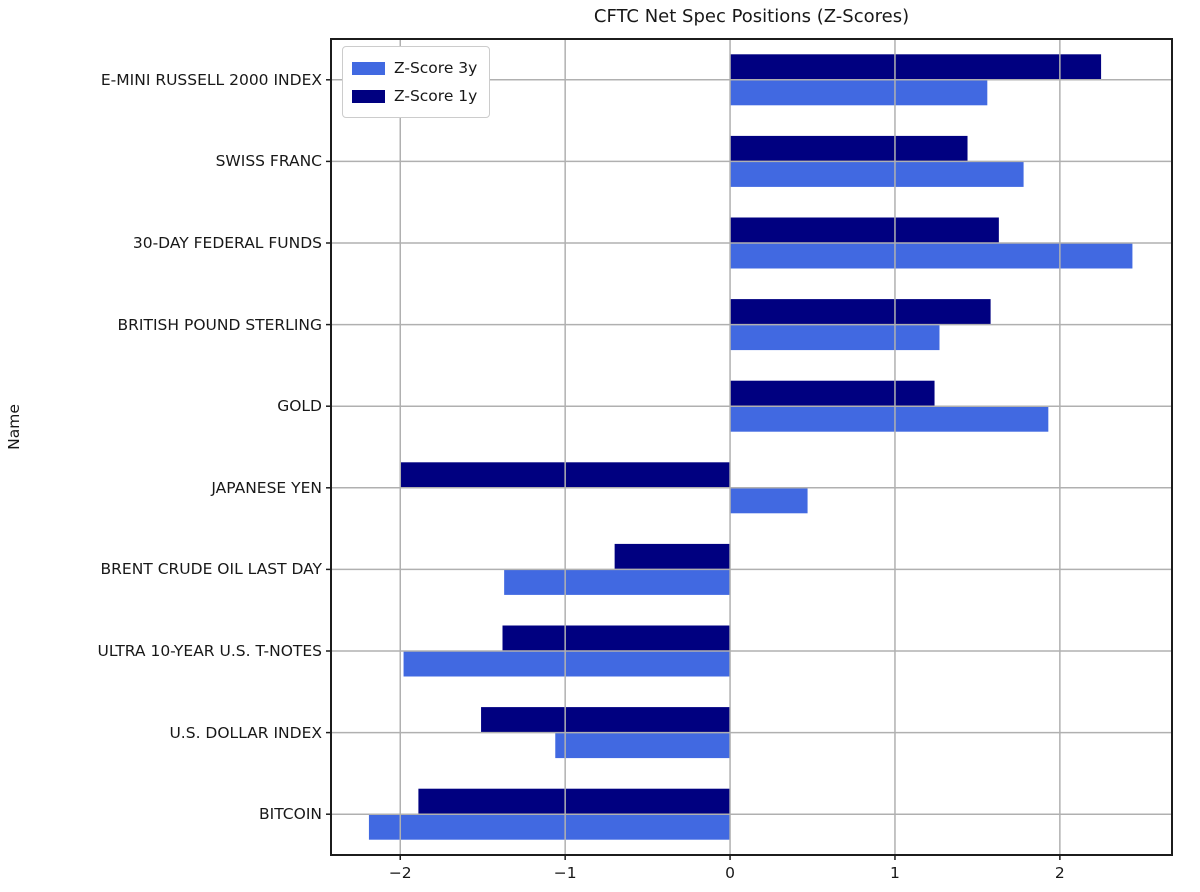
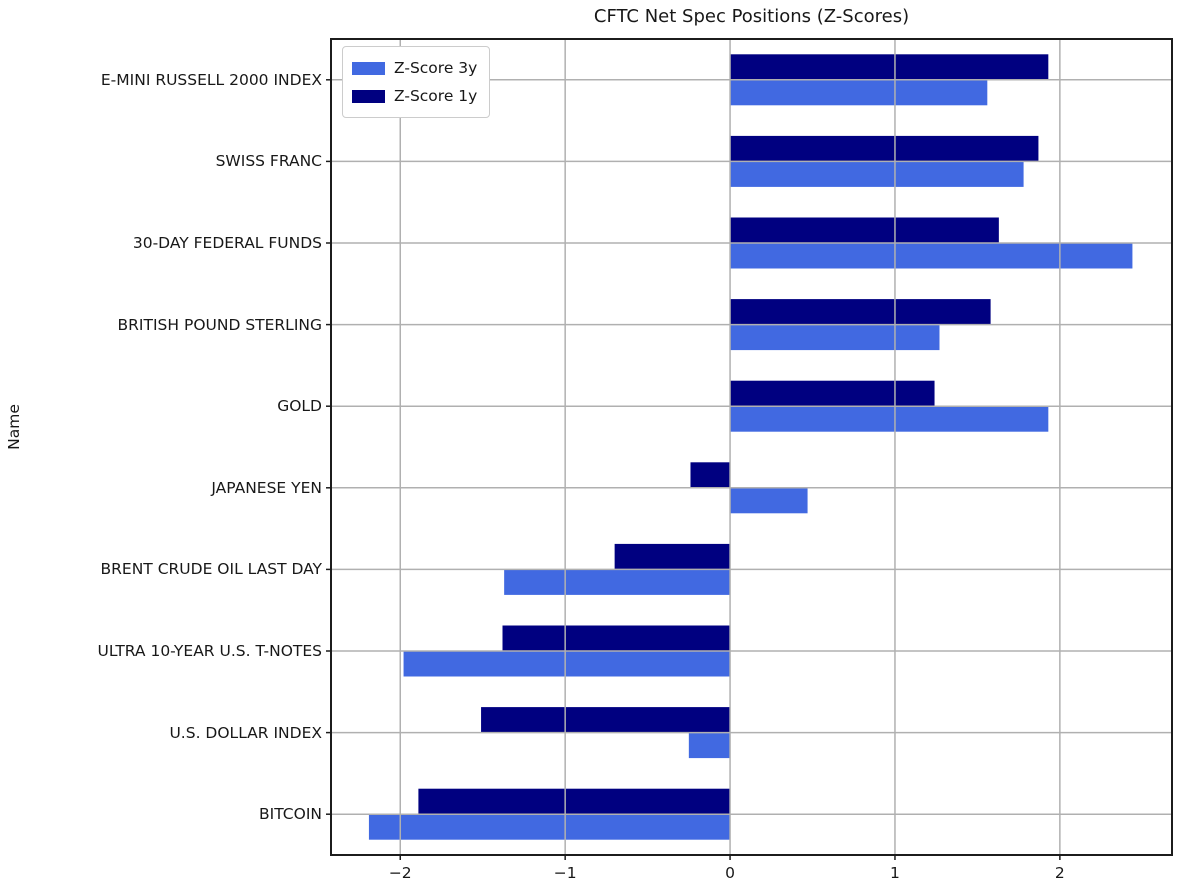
Z-Score 1y/E-MINI RUSSELL 2000 INDEX: 2.25 -> 1.93
Z-Score 1y/SWISS FRANC: 1.44 -> 1.87
Z-Score 1y/JAPANESE YEN: -2.00 -> -0.24
Z-Score 3y/U.S. DOLLAR INDEX: -1.06 -> -0.25
